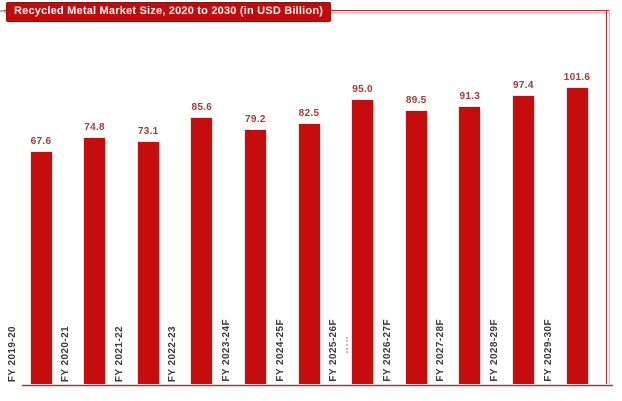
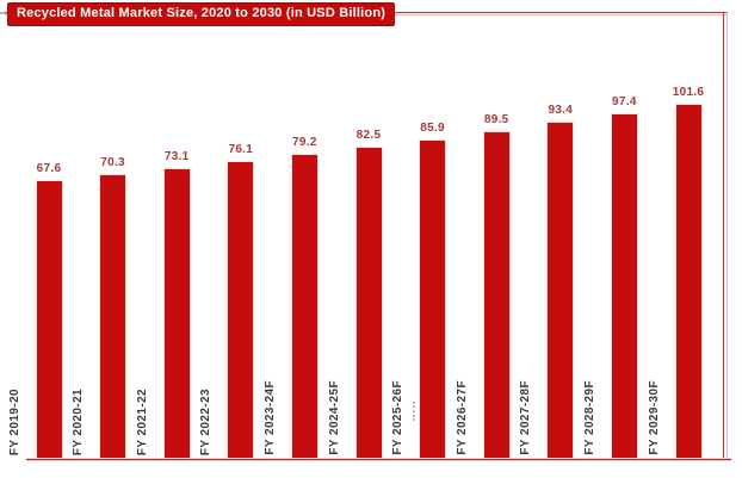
FY 2020-21: 74.8 -> 70.3
FY 2022-23: 85.6 -> 76.1
FY 2025-26F: 95.0 -> 85.9
FY 2027-28F: 91.3 -> 93.4
